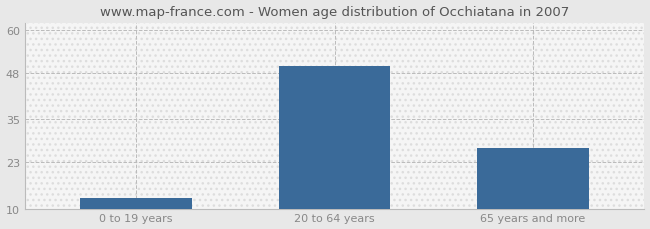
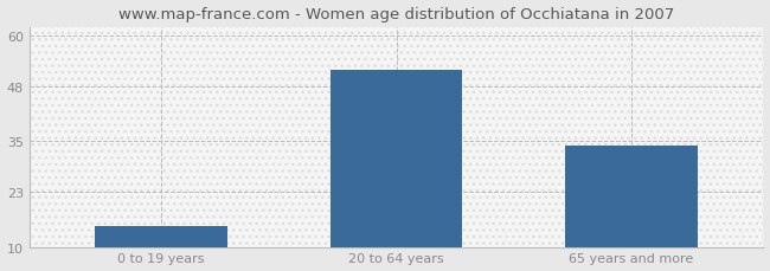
0 to 19 years: 13 -> 15
20 to 64 years: 50 -> 52
65 years and more: 27 -> 34
